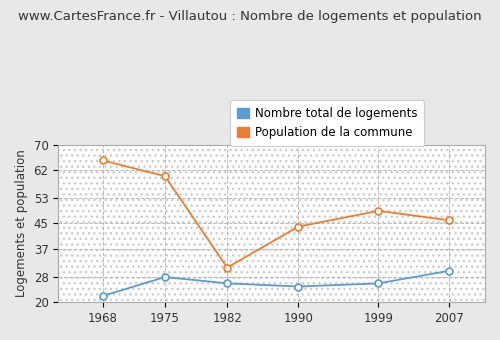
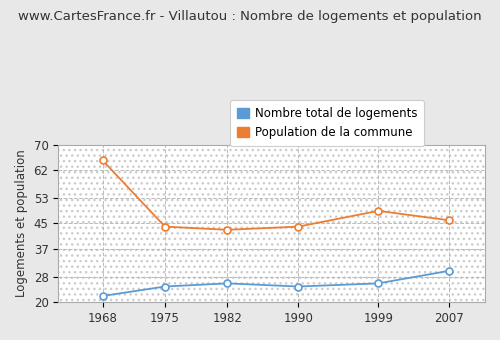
Nombre total de logements/1975: 28 -> 25
Population de la commune/1975: 60 -> 44
Population de la commune/1982: 31 -> 43
